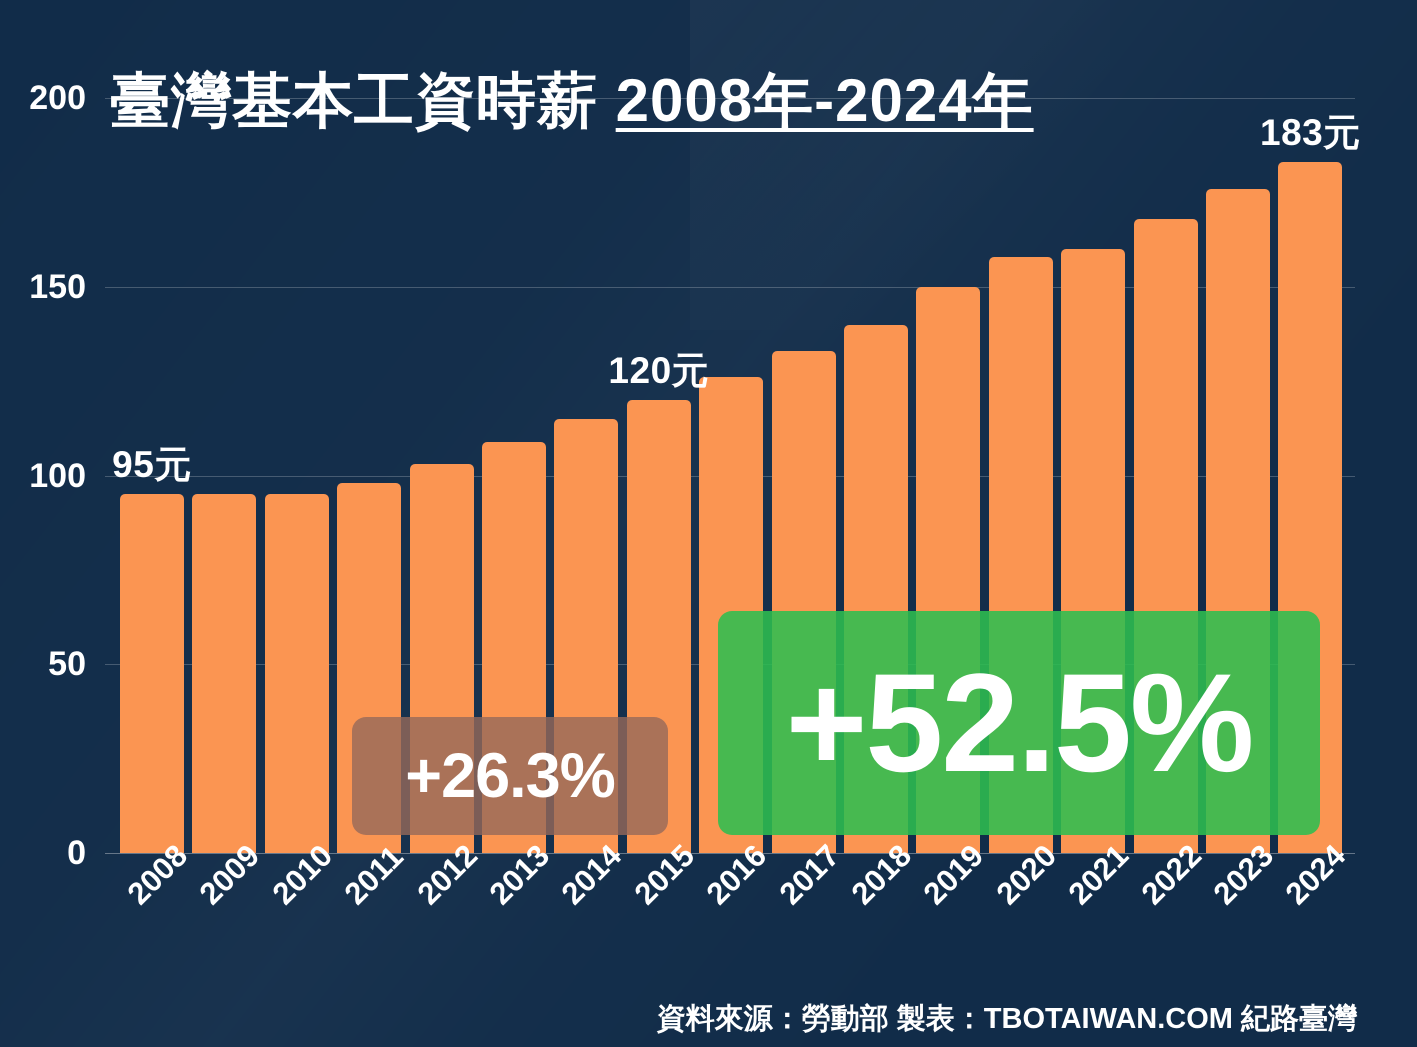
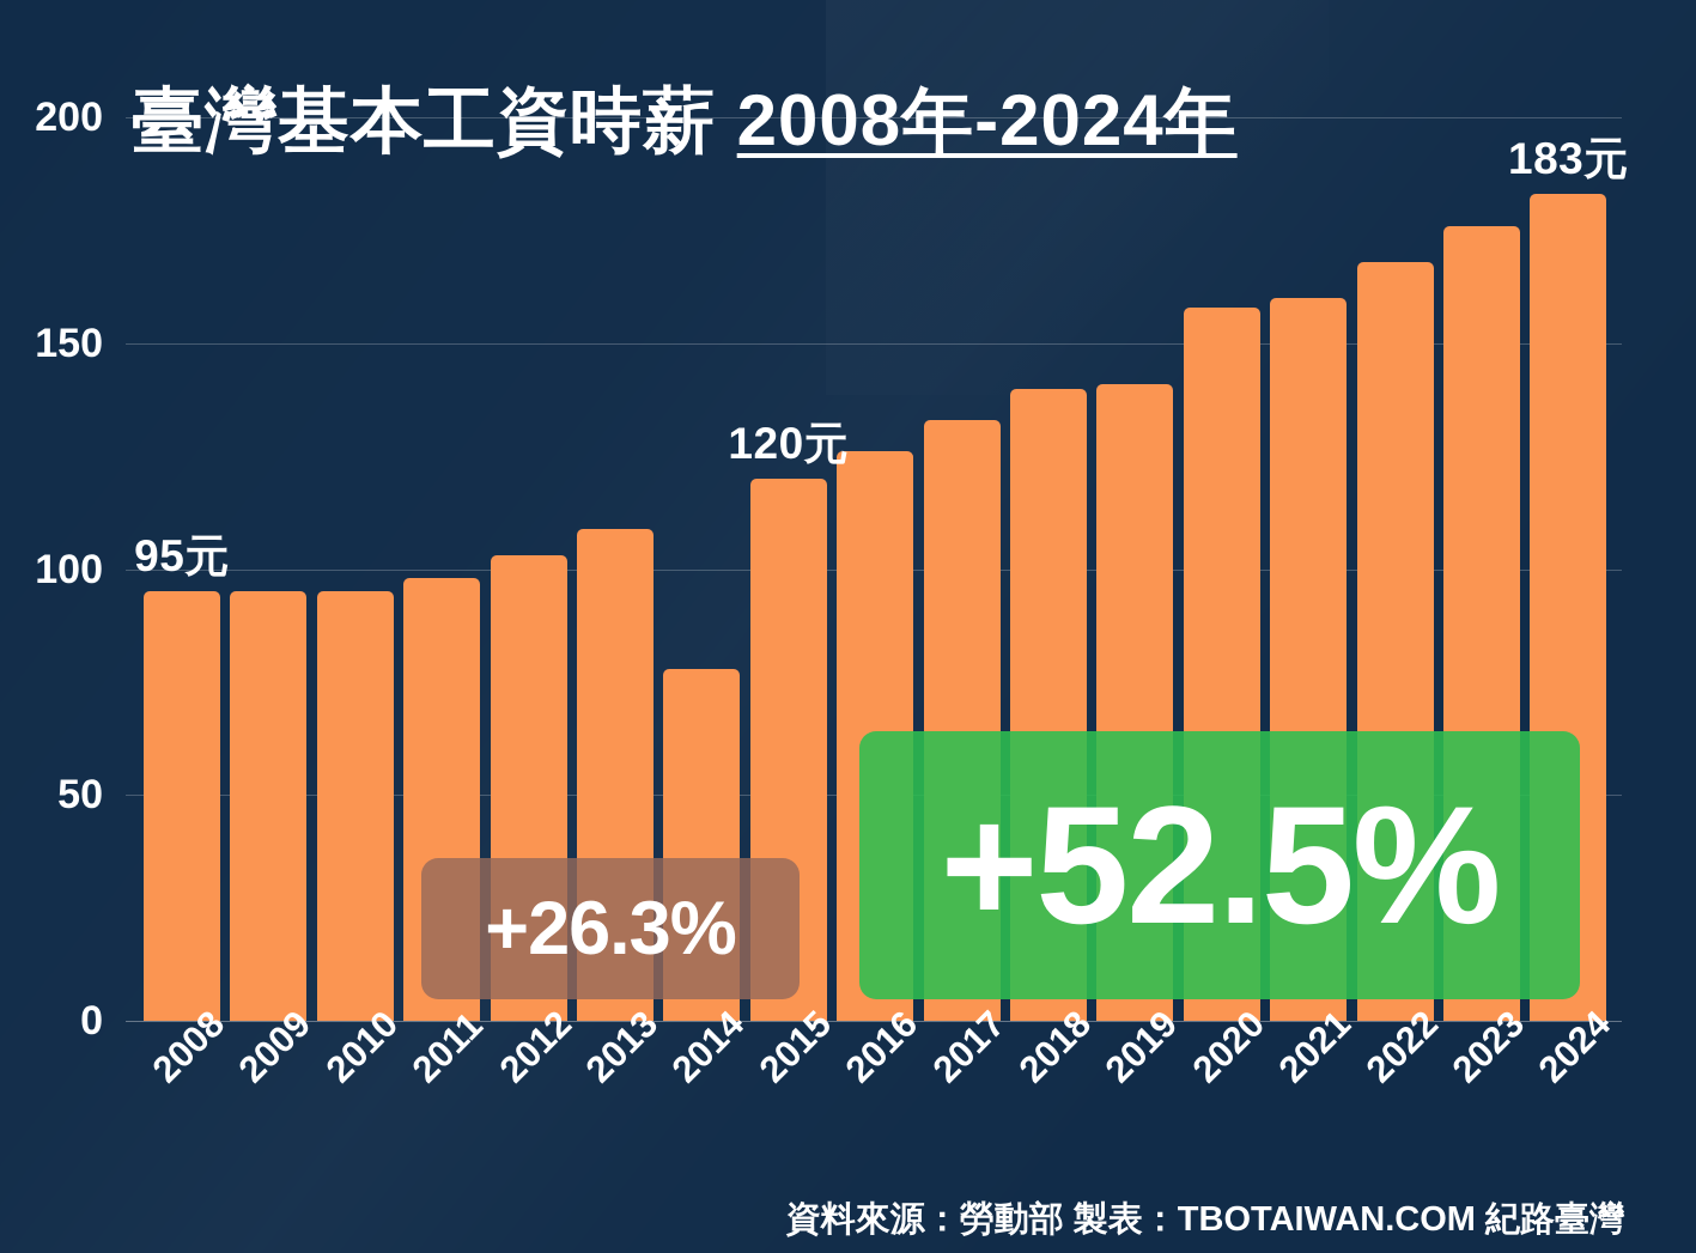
2014: 115 -> 78
2019: 150 -> 141
